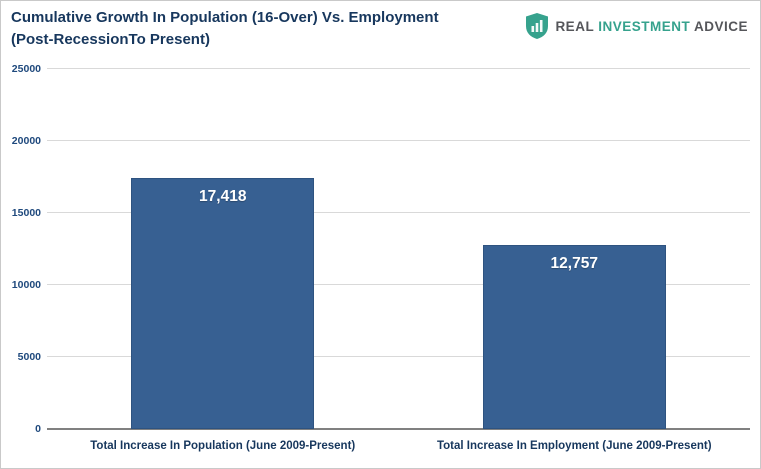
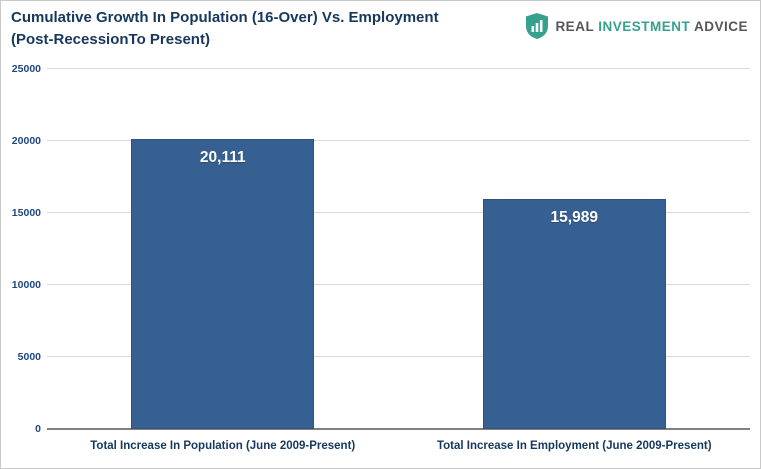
Total Increase In Population (June 2009-Present): 17,418 -> 20,111
Total Increase In Employment (June 2009-Present): 12,757 -> 15,989
